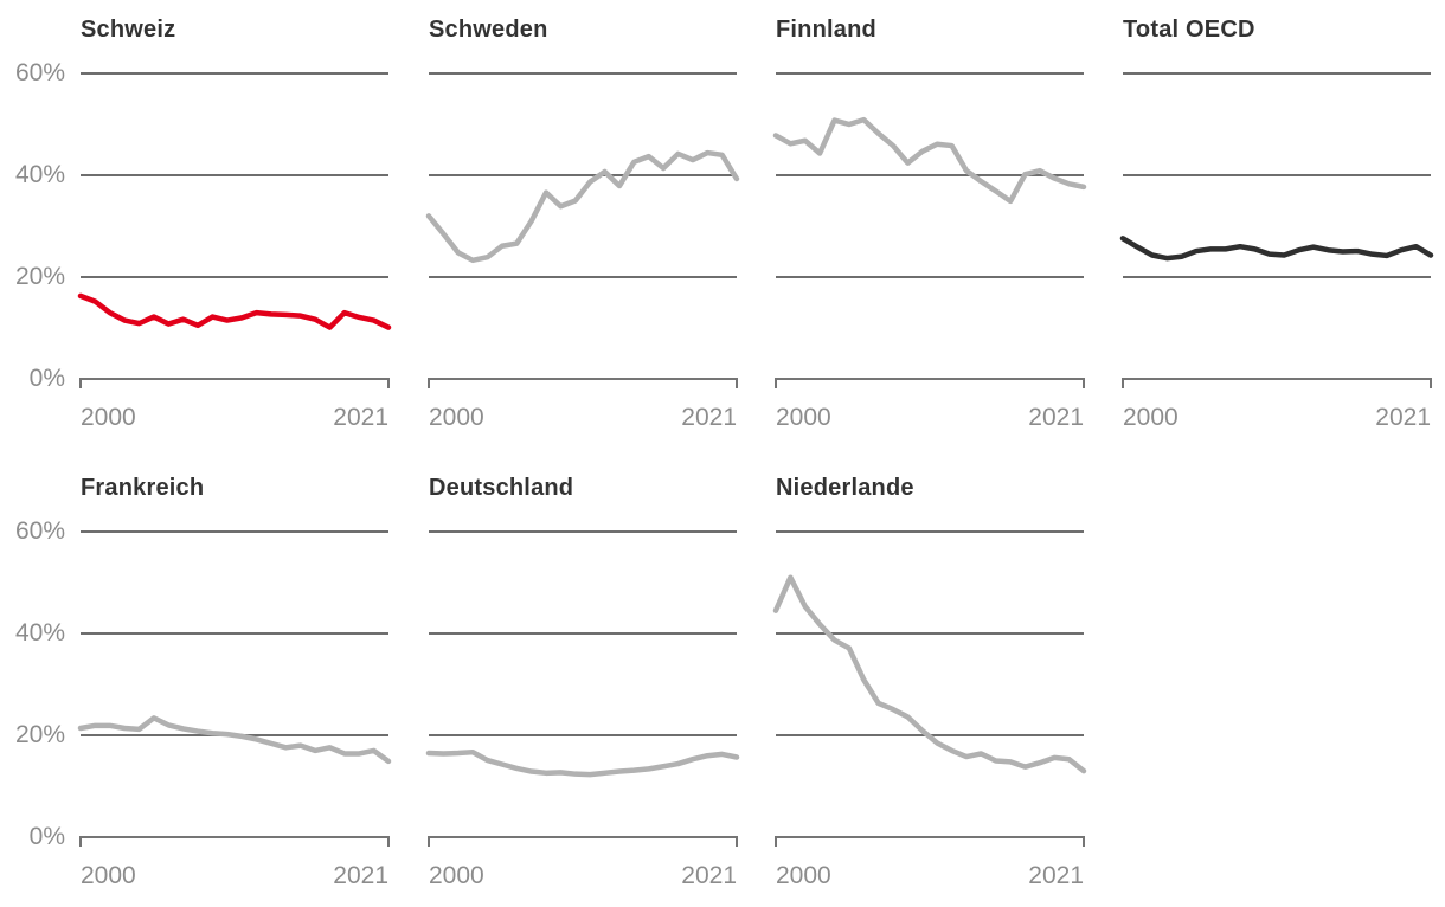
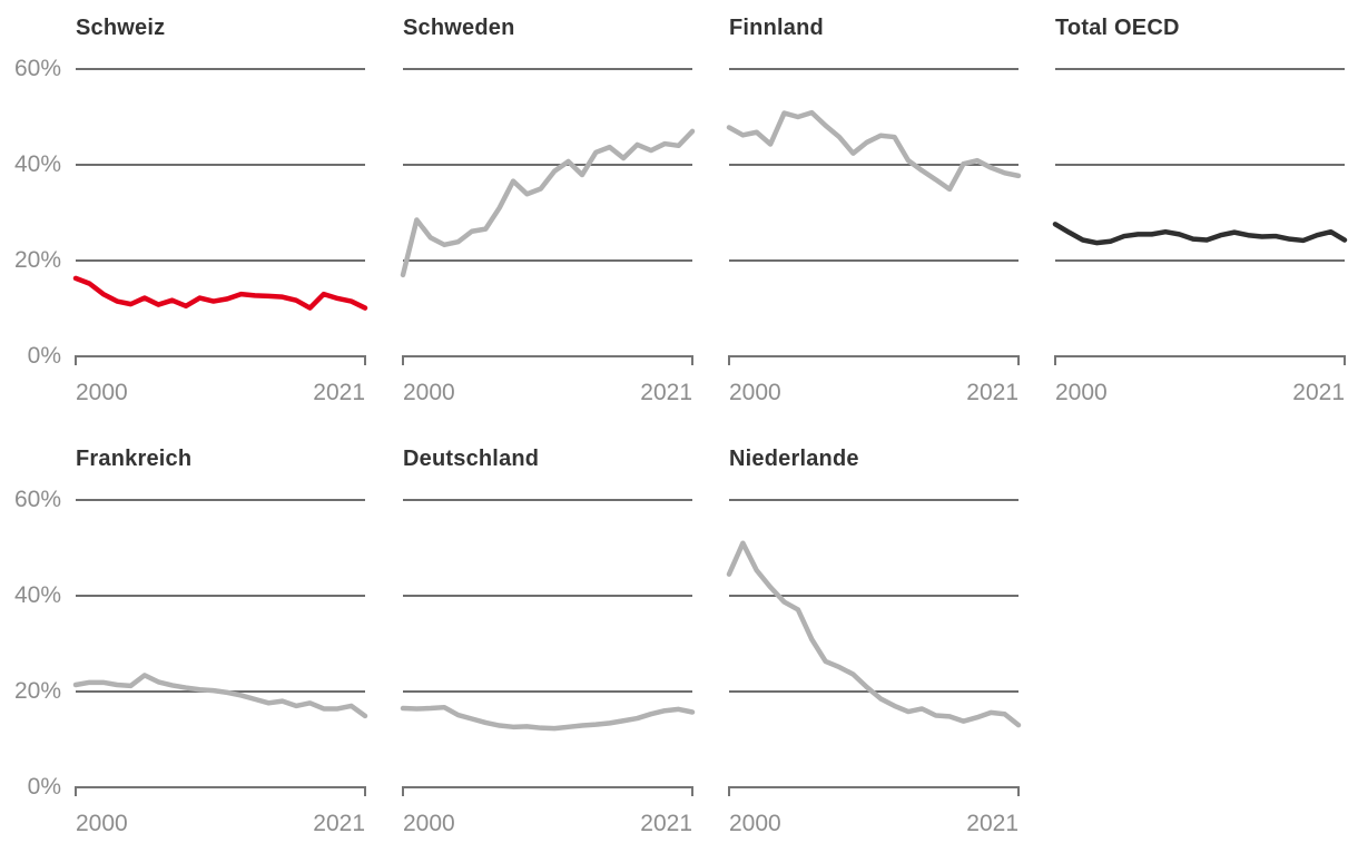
Schweden/2000: 32% -> 17%
Schweden/2021: 39% -> 47%
